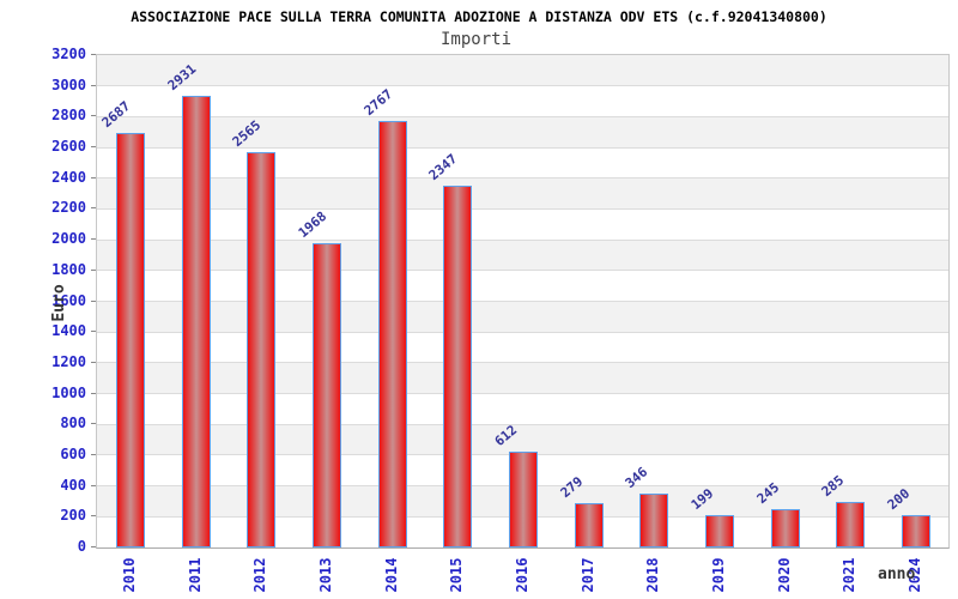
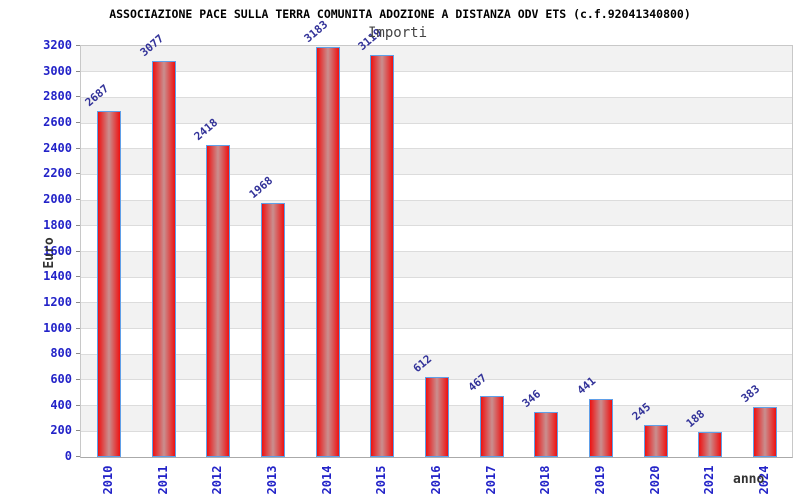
2011: 2931 -> 3077
2012: 2565 -> 2418
2014: 2767 -> 3183
2015: 2347 -> 3119
2017: 279 -> 467
2019: 199 -> 441
2021: 285 -> 188
2024: 200 -> 383
